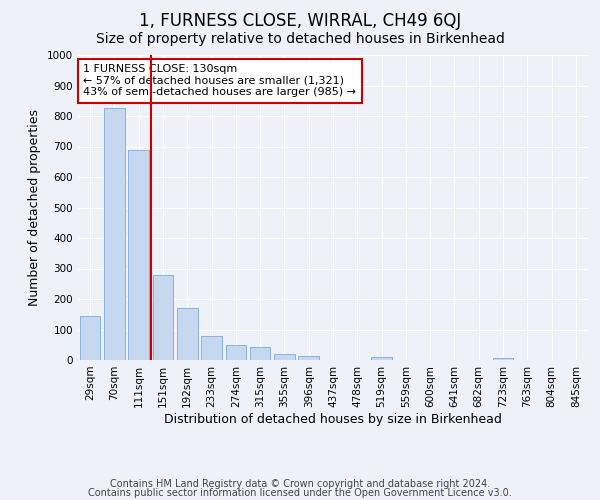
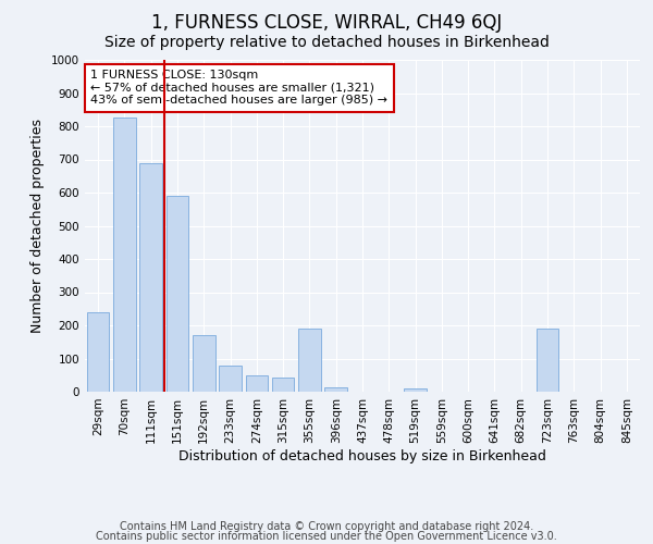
29sqm: 145 -> 240
151sqm: 280 -> 590
355sqm: 20 -> 190
723sqm: 8 -> 190
